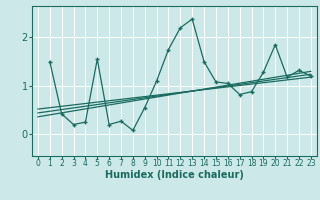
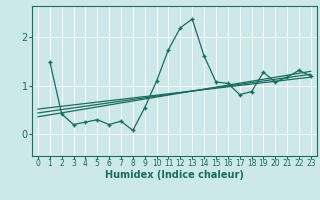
5: 1.55 -> 0.30
14: 1.50 -> 1.62
20: 1.85 -> 1.08
